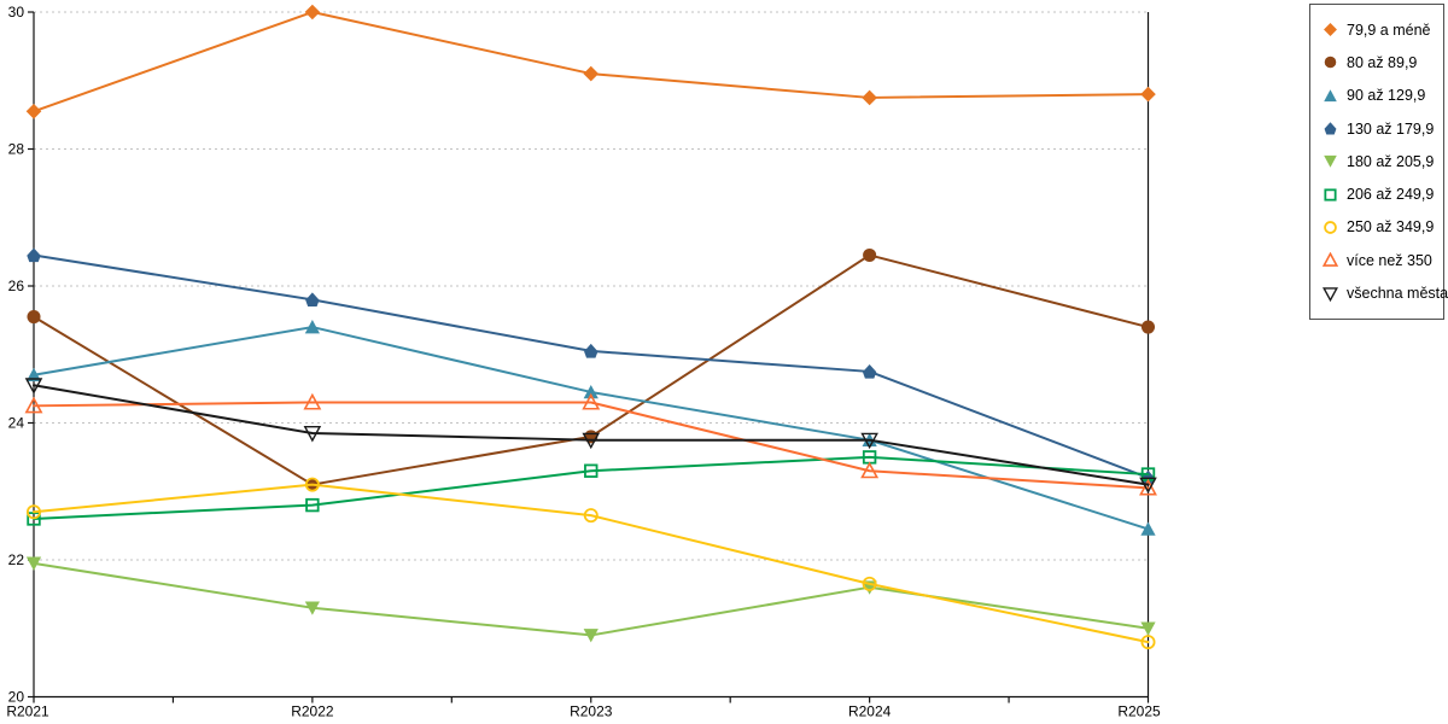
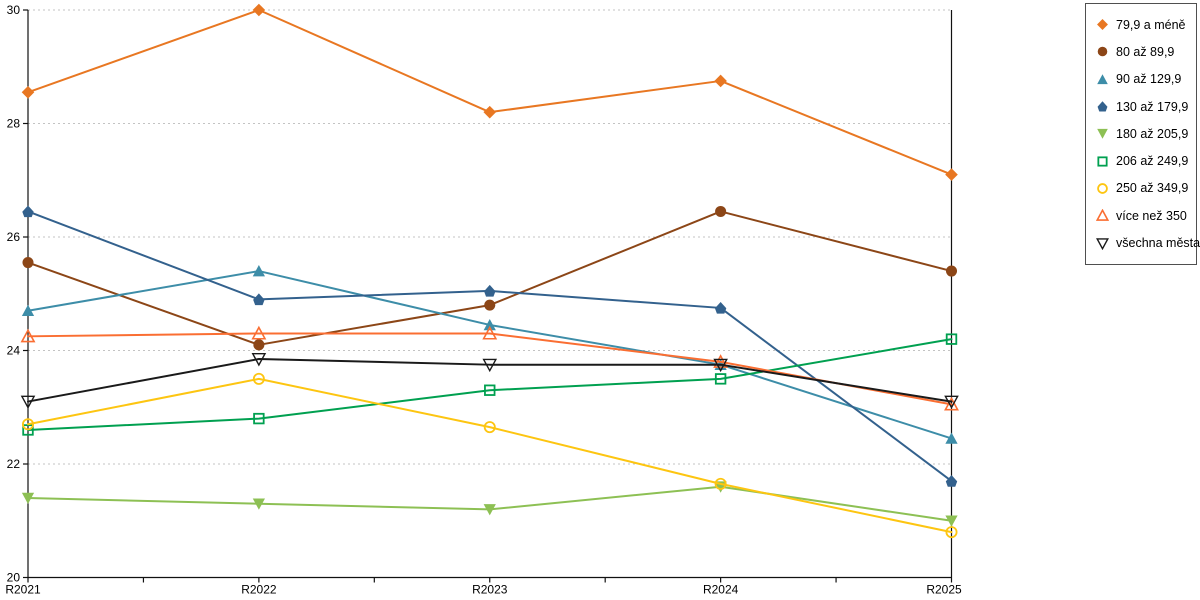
180 až 205,9/R2021: 21.9 -> 21.4
všechna města/R2021: 24.6 -> 23.1
80 až 89,9/R2022: 23.1 -> 24.1
130 až 179,9/R2022: 25.8 -> 24.9
250 až 349,9/R2022: 23.1 -> 23.5
79,9 a méně/R2023: 29.1 -> 28.2
80 až 89,9/R2023: 23.8 -> 24.8
180 až 205,9/R2023: 20.9 -> 21.2
více než 350/R2024: 23.3 -> 23.8
79,9 a méně/R2025: 28.8 -> 27.1
130 až 179,9/R2025: 23.2 -> 21.7
206 až 249,9/R2025: 23.2 -> 24.2
